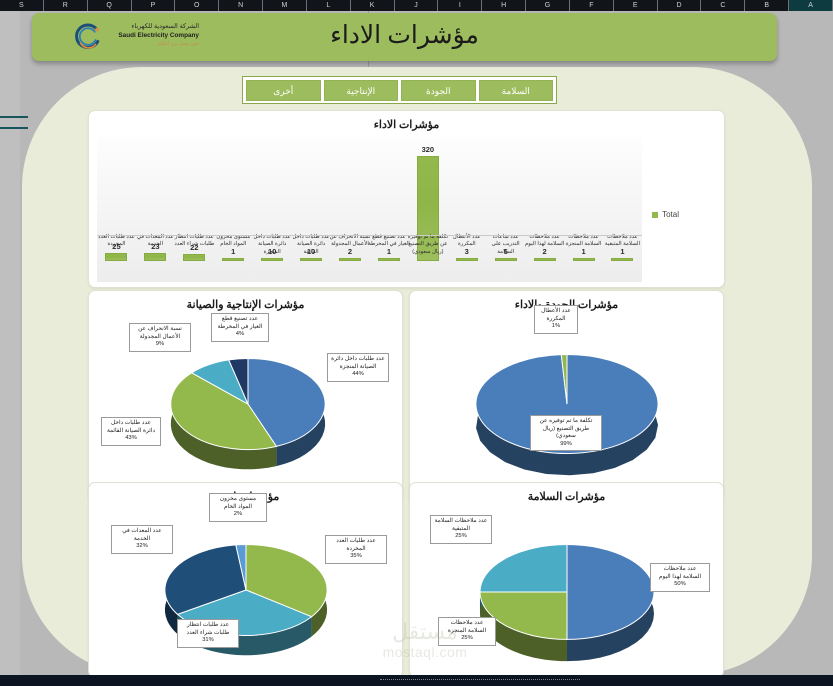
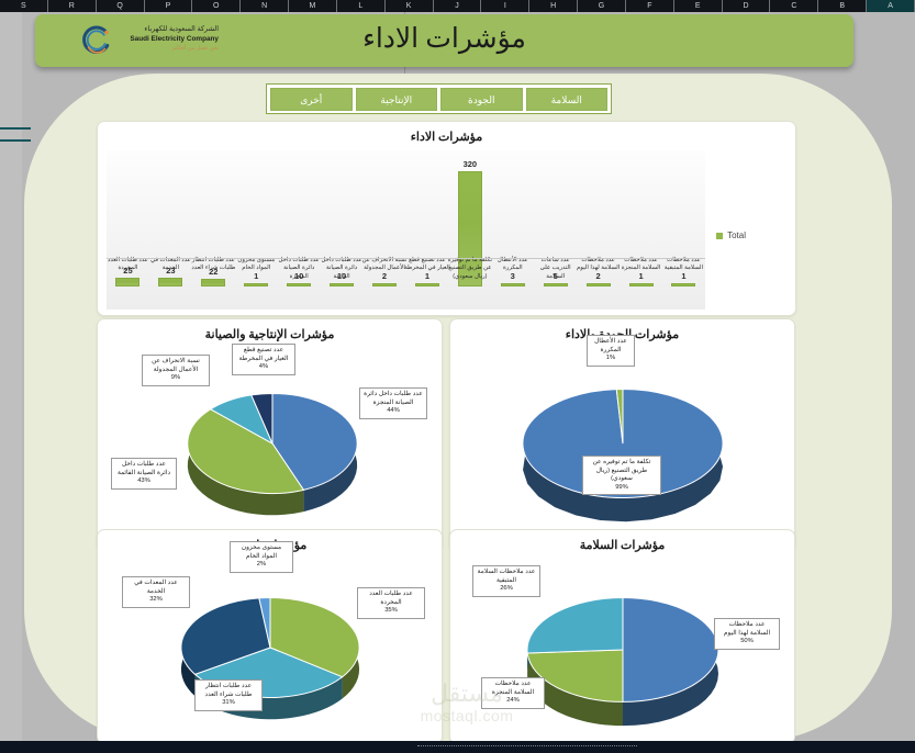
مؤشرات السلامة/عدد ملاحظات السلامة المنجزة: 25% -> 24%
مؤشرات السلامة/عدد ملاحظات السلامة المتبقية: 25% -> 26%
